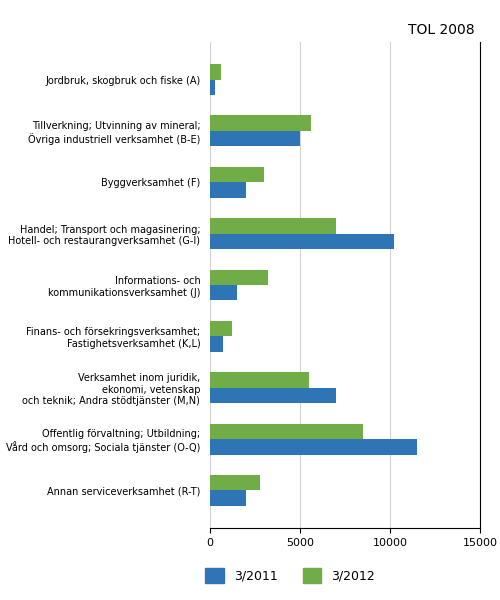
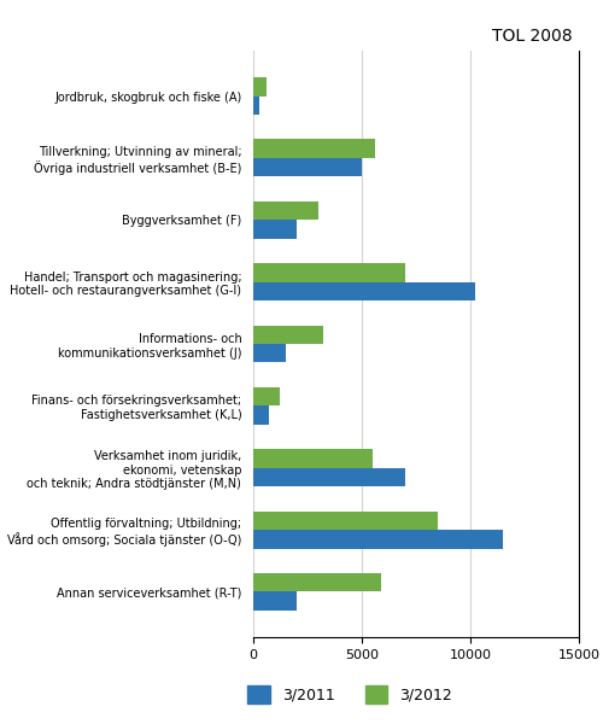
3/2012/Annan serviceverksamhet (R-T): 2800 -> 5900
